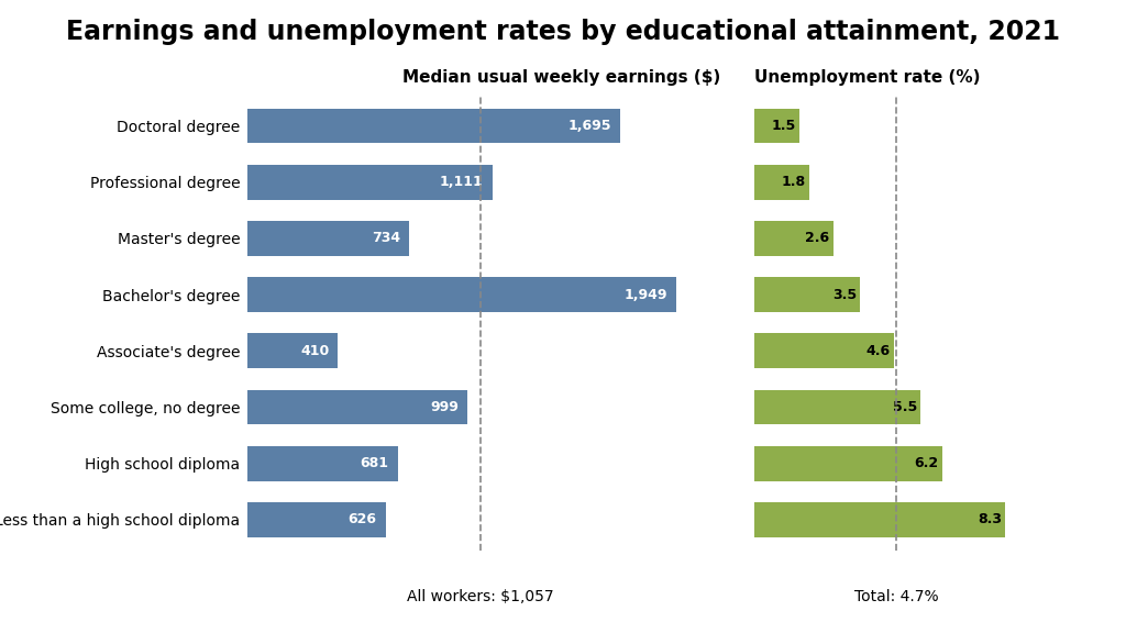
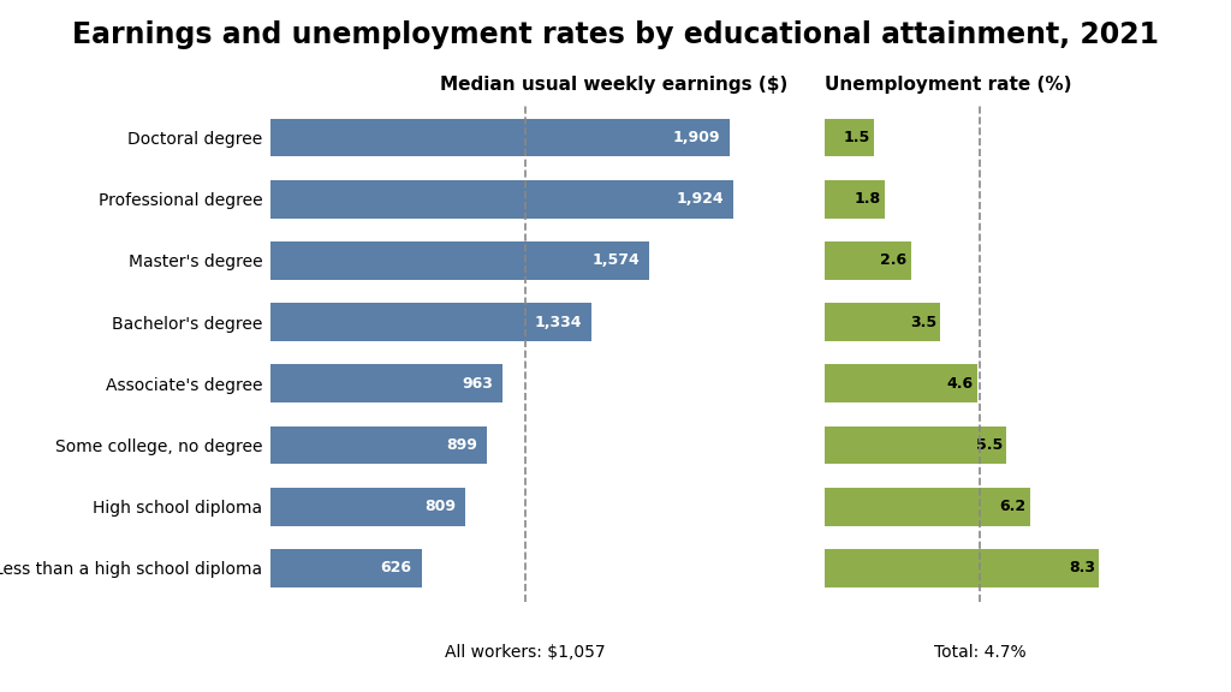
Median usual weekly earnings ($)/Doctoral degree: 1,695 -> 1,909
Median usual weekly earnings ($)/Professional degree: 1,111 -> 1,924
Median usual weekly earnings ($)/Master's degree: 734 -> 1,574
Median usual weekly earnings ($)/Bachelor's degree: 1,949 -> 1,334
Median usual weekly earnings ($)/Associate's degree: 410 -> 963
Median usual weekly earnings ($)/Some college, no degree: 999 -> 899
Median usual weekly earnings ($)/High school diploma: 681 -> 809
